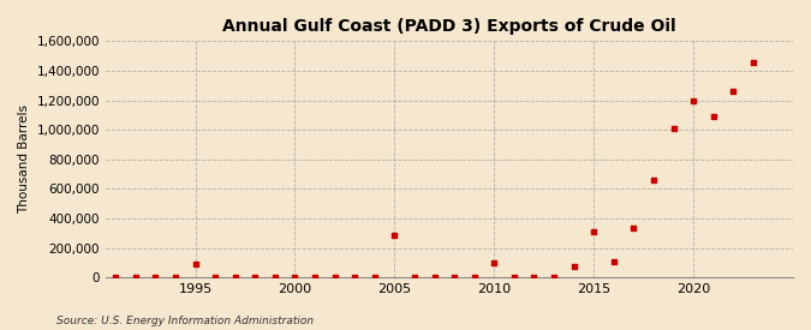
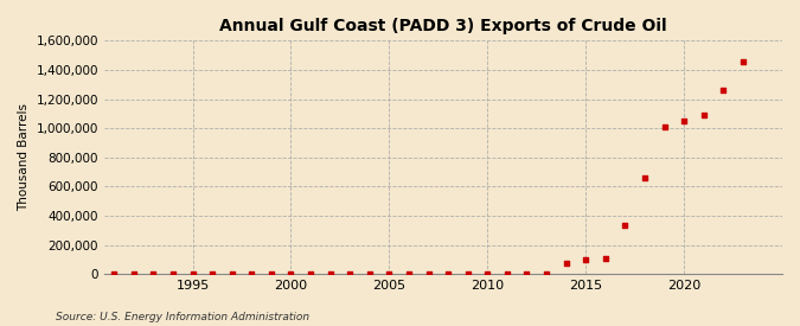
1995: 90,000 -> 0
2005: 290,000 -> 0
2010: 100,000 -> 0
2015: 310,000 -> 100,000
2020: 1,200,000 -> 1,050,000
